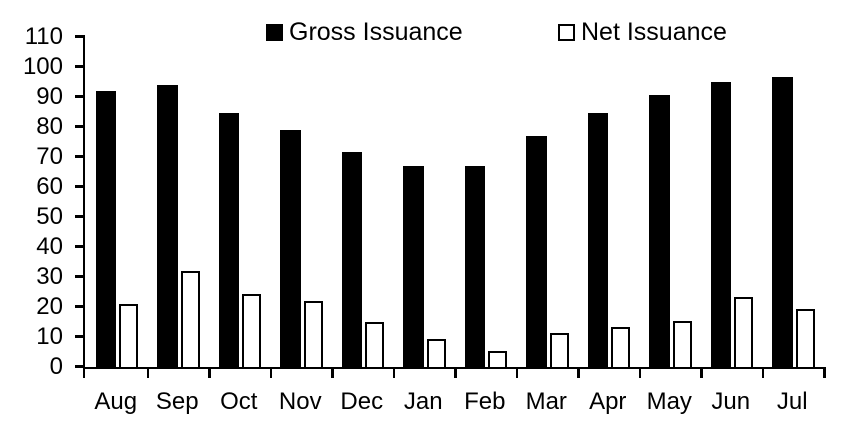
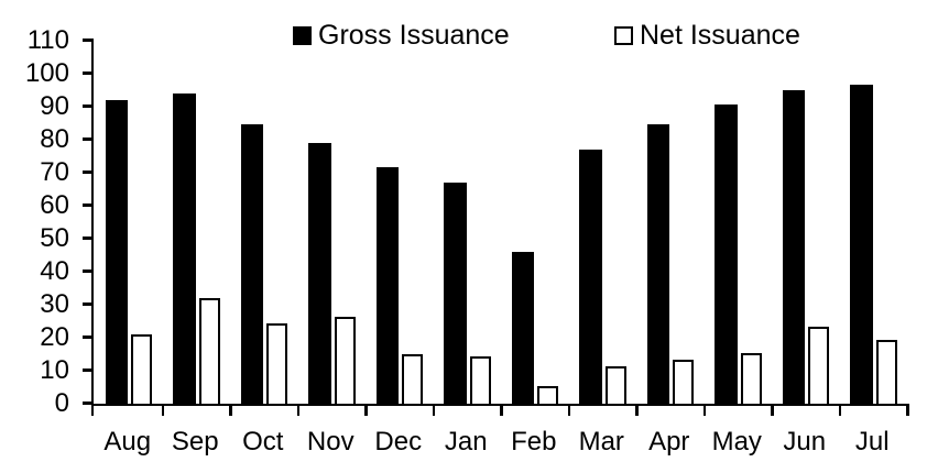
Net Issuance/Nov: 22 -> 26
Net Issuance/Jan: 9 -> 14
Gross Issuance/Feb: 67 -> 46
